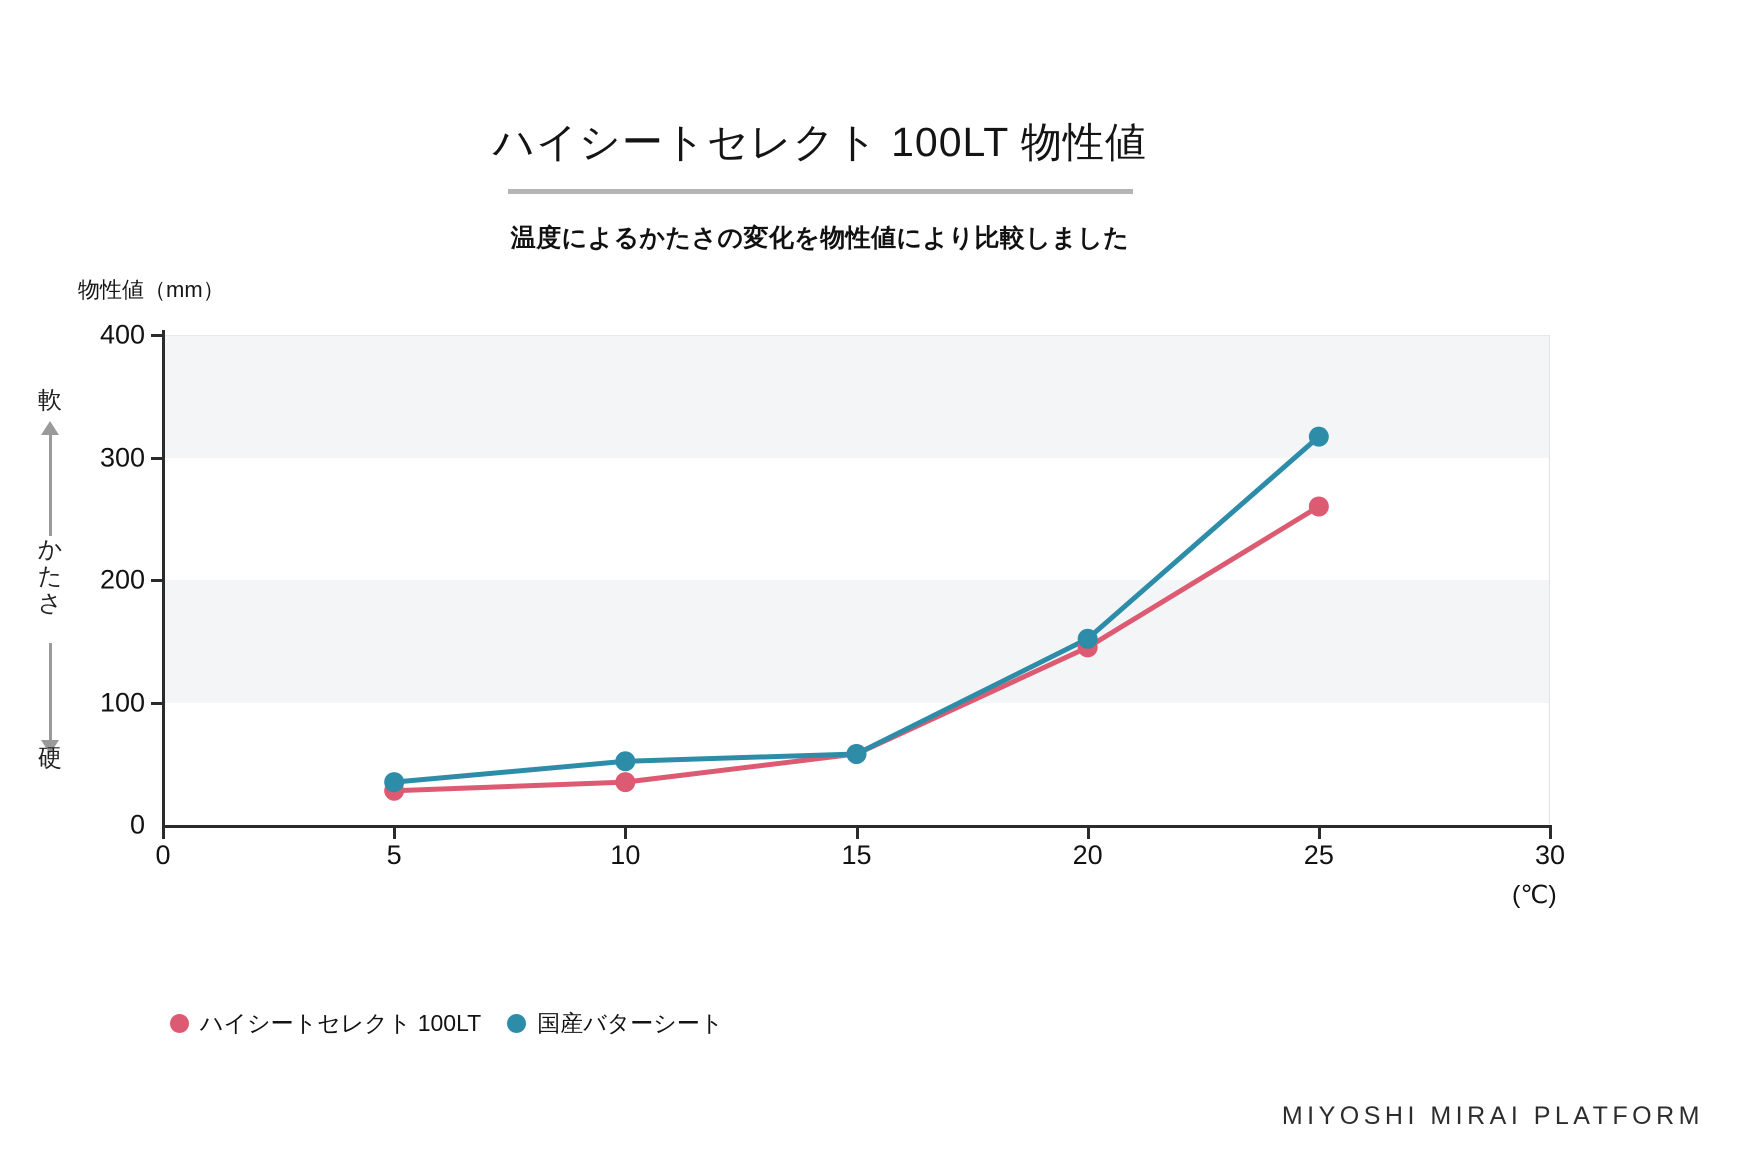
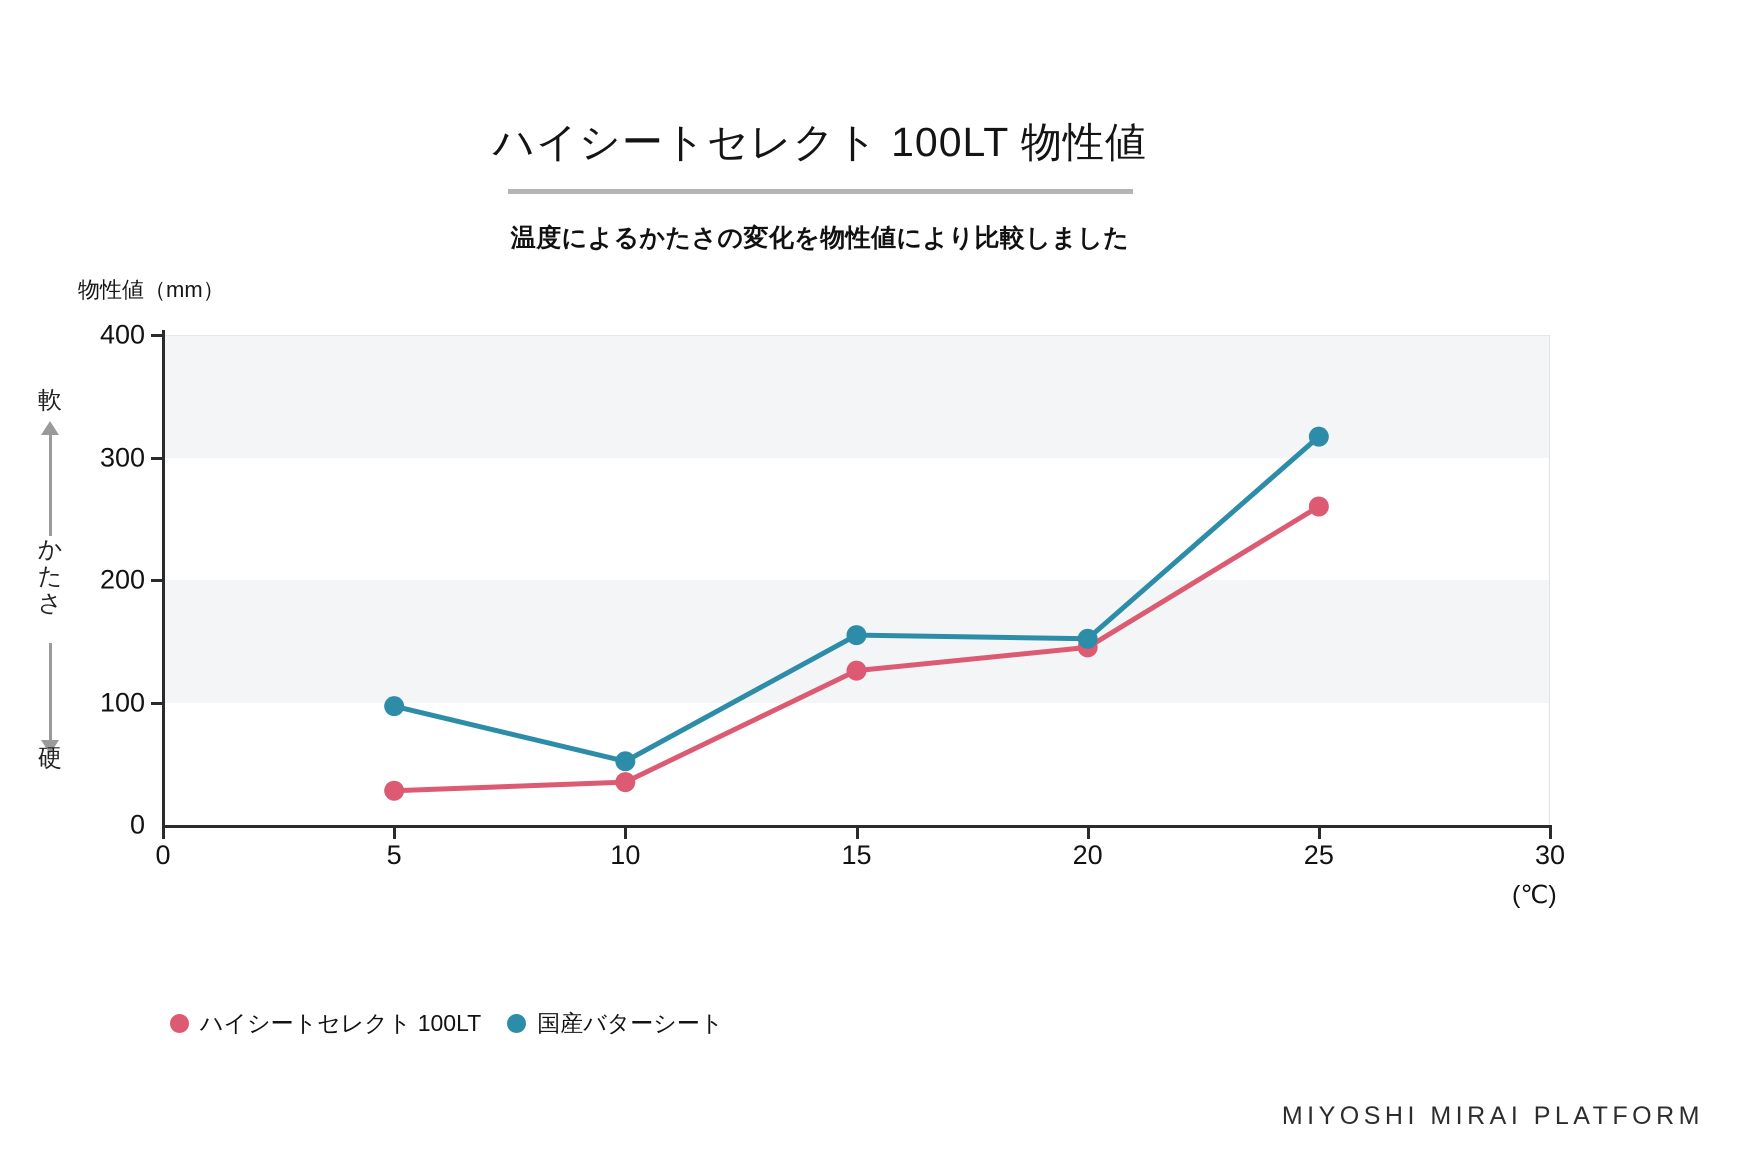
国産バターシート/5: 35 -> 97
ハイシートセレクト 100LT/15: 58 -> 126
国産バターシート/15: 58 -> 155
